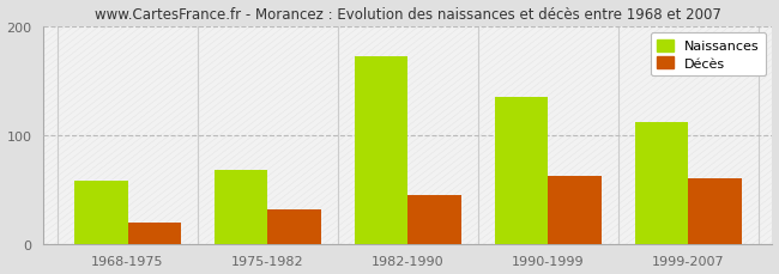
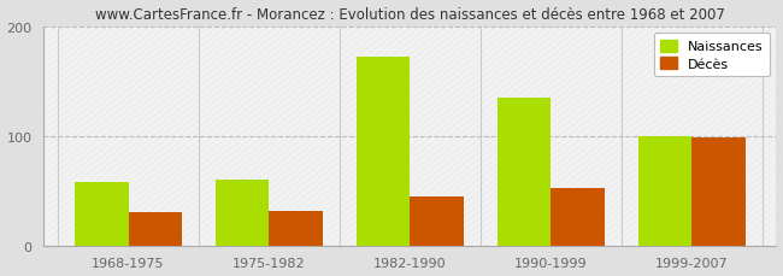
Décès/1968-1975: 20 -> 30
Naissances/1975-1982: 68 -> 60
Décès/1990-1999: 62 -> 52
Naissances/1999-2007: 112 -> 100
Décès/1999-2007: 60 -> 98
